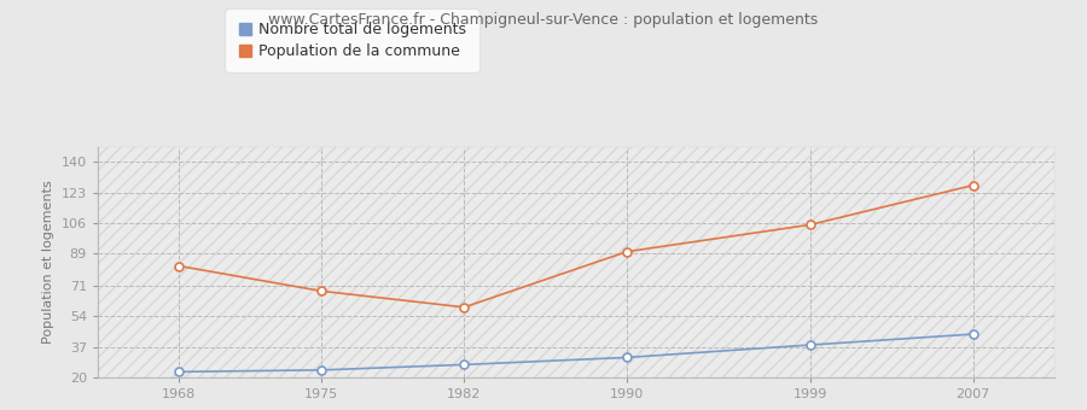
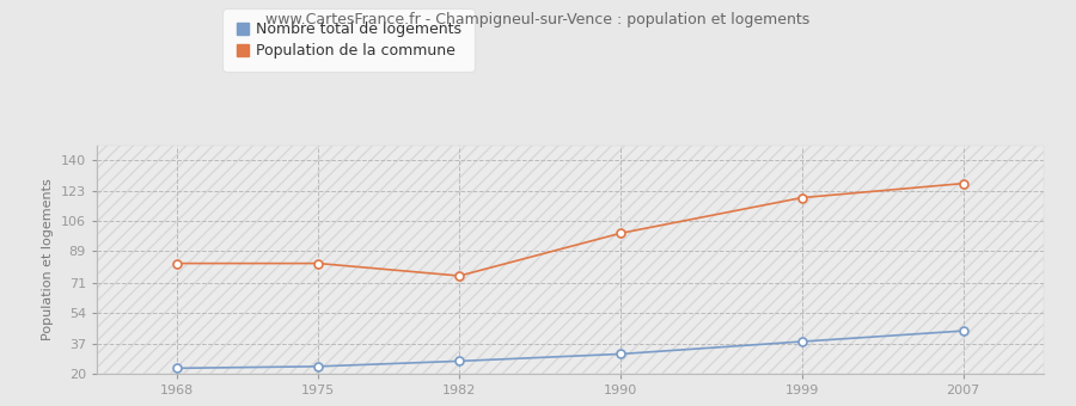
Population de la commune/1975: 68 -> 82
Population de la commune/1982: 59 -> 75
Population de la commune/1990: 90 -> 99
Population de la commune/1999: 105 -> 119
